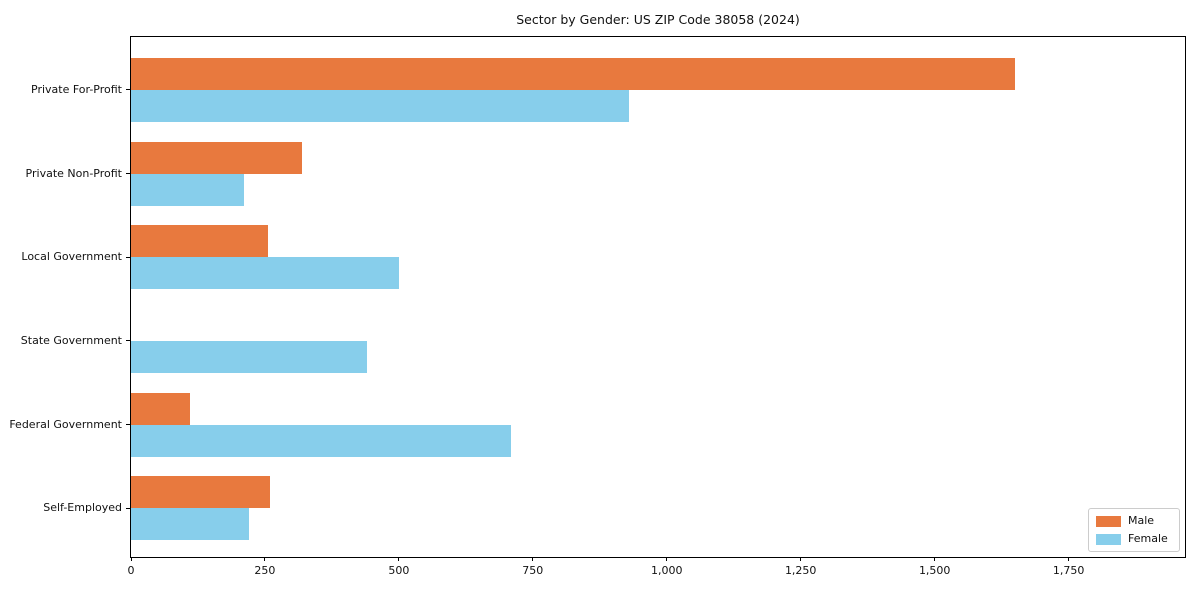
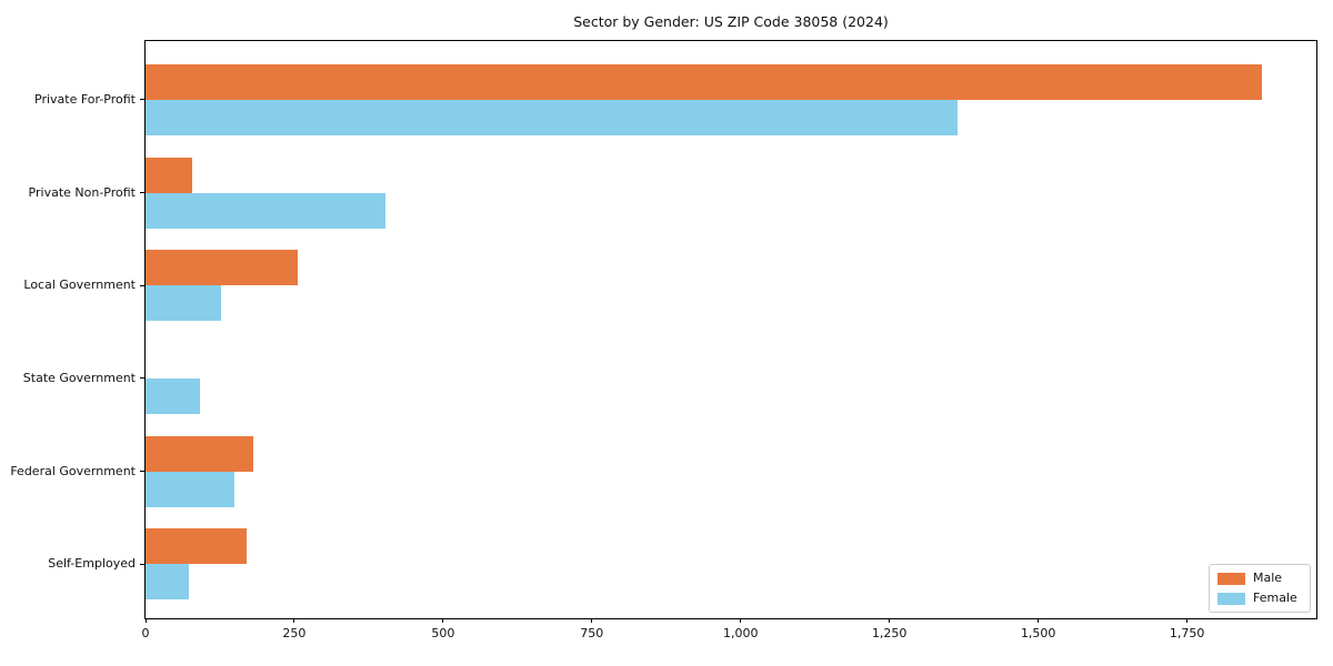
Male/Private For-Profit: 1650 -> 1880
Female/Private For-Profit: 930 -> 1360
Male/Private Non-Profit: 320 -> 80
Female/Private Non-Profit: 210 -> 400
Female/Local Government: 500 -> 130
Female/State Government: 440 -> 90
Male/Federal Government: 110 -> 180
Female/Federal Government: 710 -> 150
Male/Self-Employed: 260 -> 170
Female/Self-Employed: 220 -> 70
